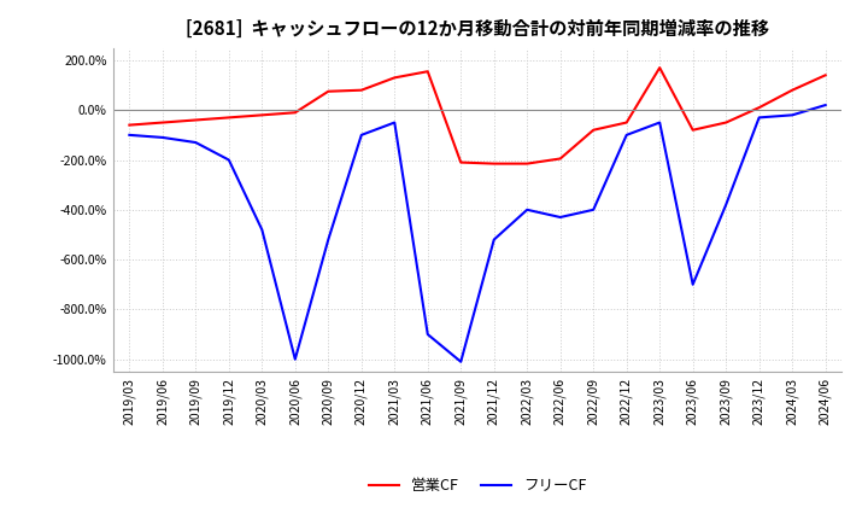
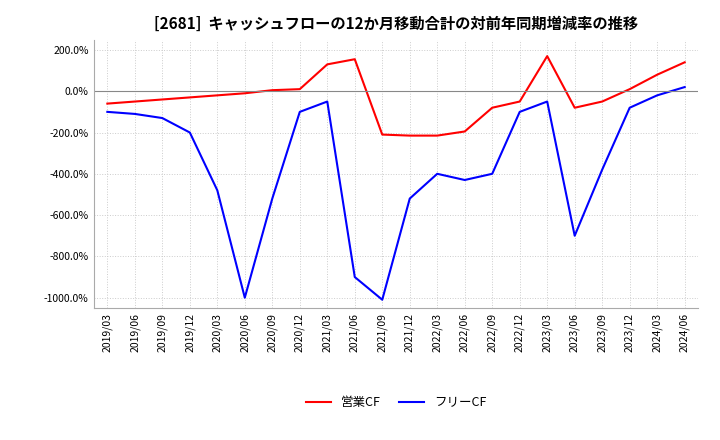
営業CF/2020/09: 75% -> 5%
営業CF/2020/12: 80% -> 10%
フリーCF/2023/12: -30% -> -80%
